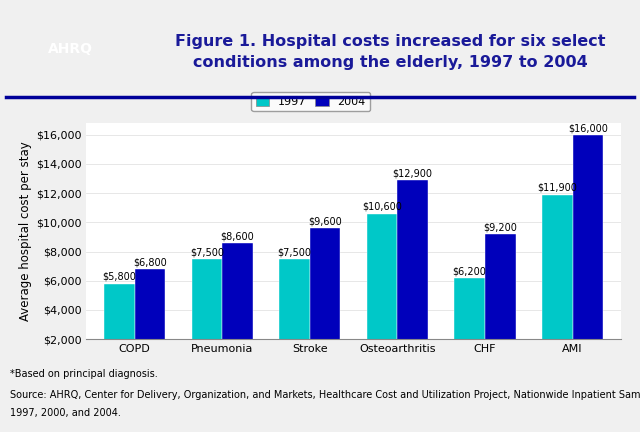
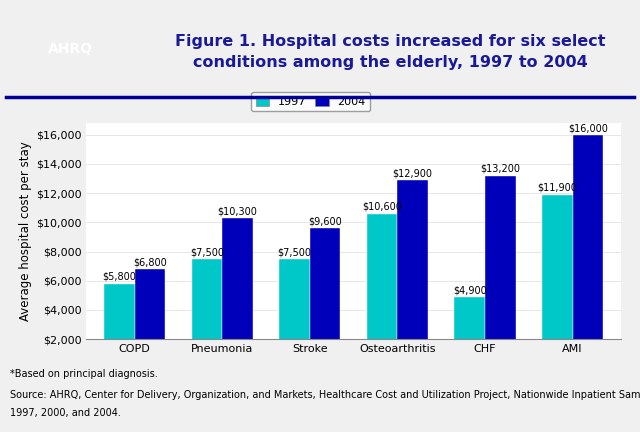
2004/Pneumonia: $8,600 -> $10,300
1997/CHF: $6,200 -> $4,900
2004/CHF: $9,200 -> $13,200
